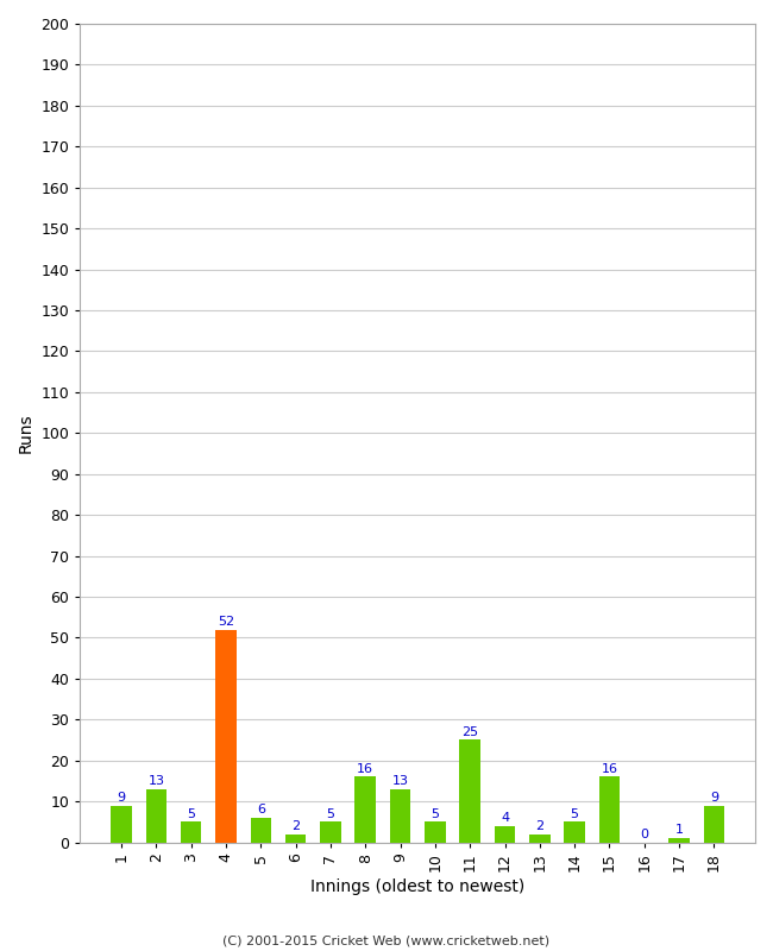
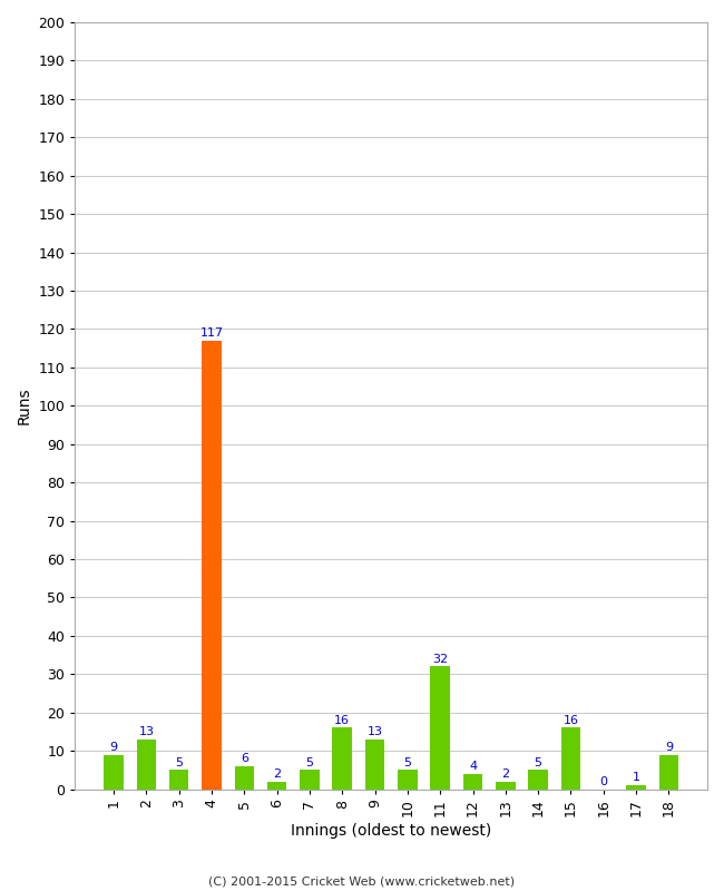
4: 52 -> 117
11: 25 -> 32
